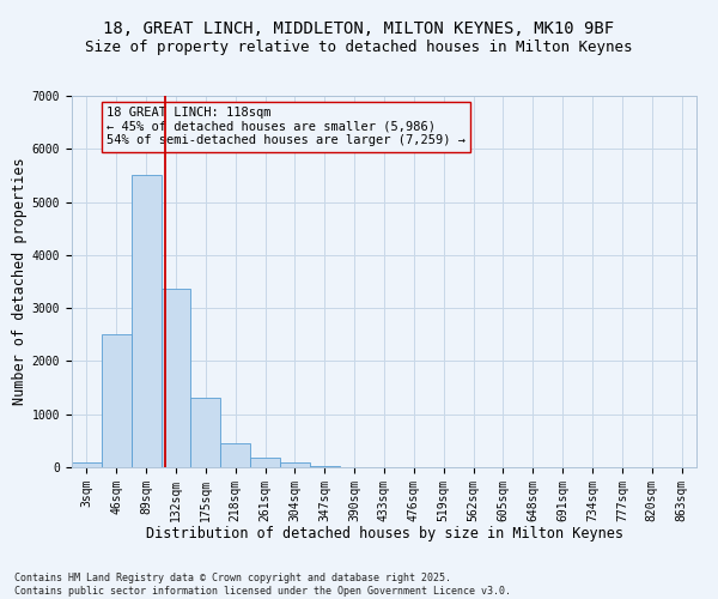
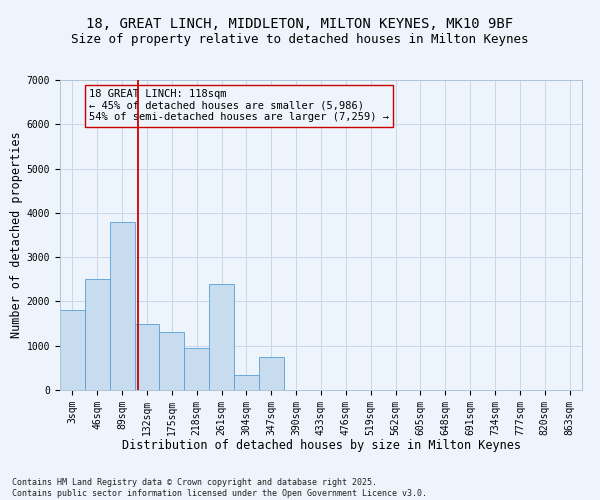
3sqm: 100 -> 1800
89sqm: 5500 -> 3800
132sqm: 3370 -> 1500
218sqm: 460 -> 950
261sqm: 190 -> 2400
304sqm: 100 -> 350
347sqm: 30 -> 750
